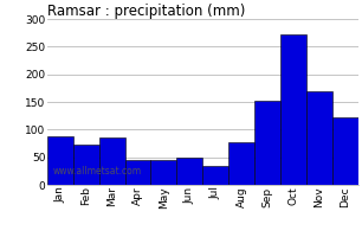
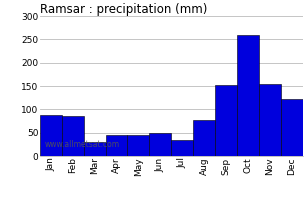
Feb: 72 -> 85
Mar: 85 -> 30
Oct: 272 -> 260
Nov: 170 -> 155
